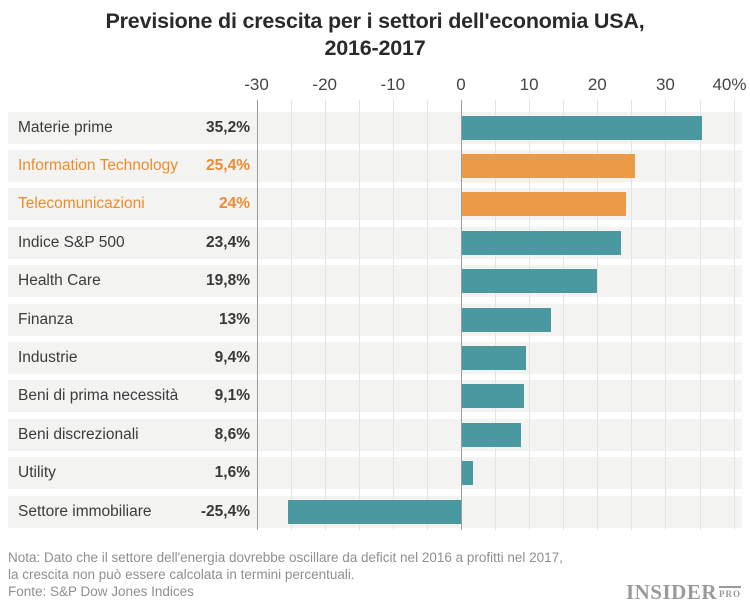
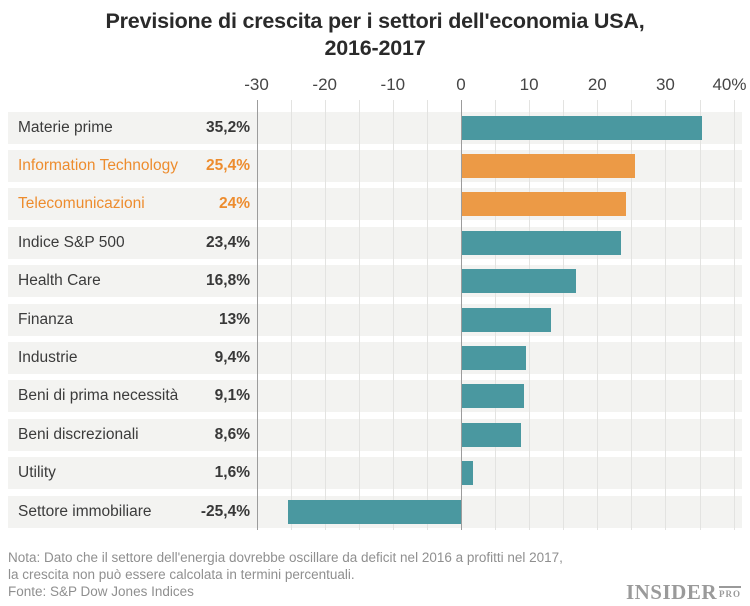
Health Care: 19,8% -> 16,8%
